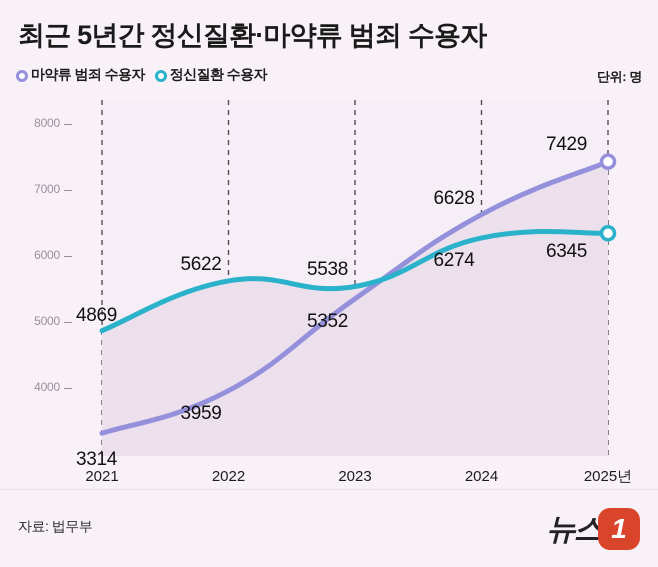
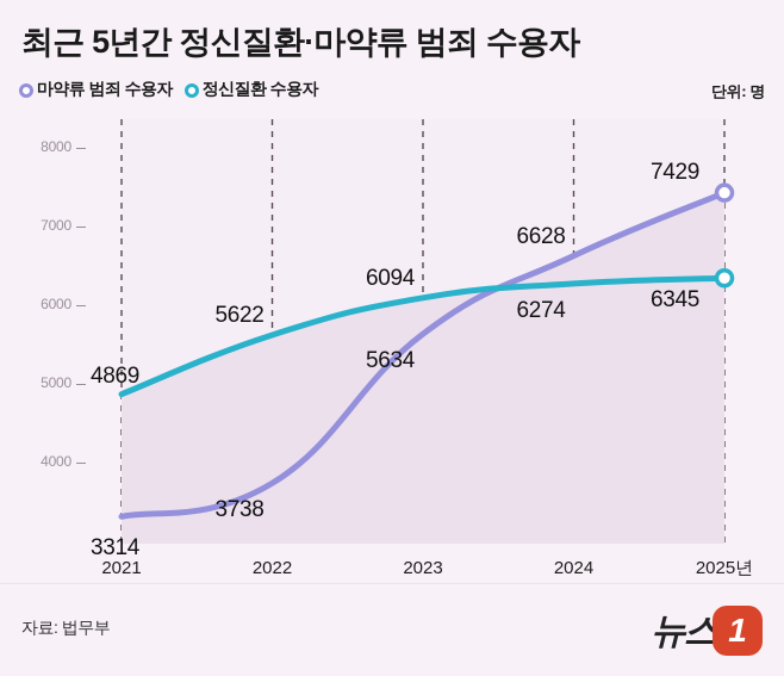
마약류 범죄 수용자/2022: 3959 -> 3738
마약류 범죄 수용자/2023: 5352 -> 5634
정신질환 수용자/2023: 5538 -> 6094
